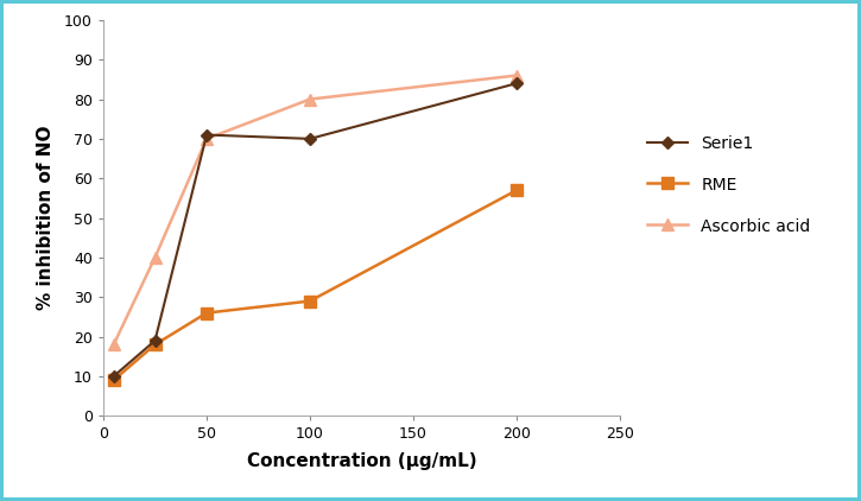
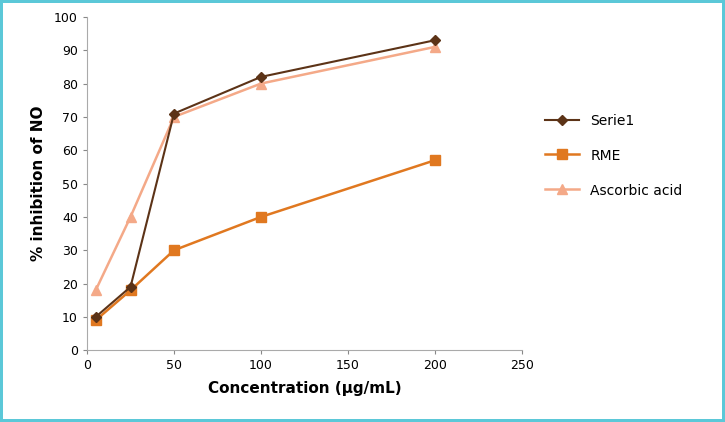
RME/50: 26 -> 30
Serie1/100: 70 -> 82
RME/100: 29 -> 40
Serie1/200: 84 -> 93
Ascorbic acid/200: 86 -> 91
